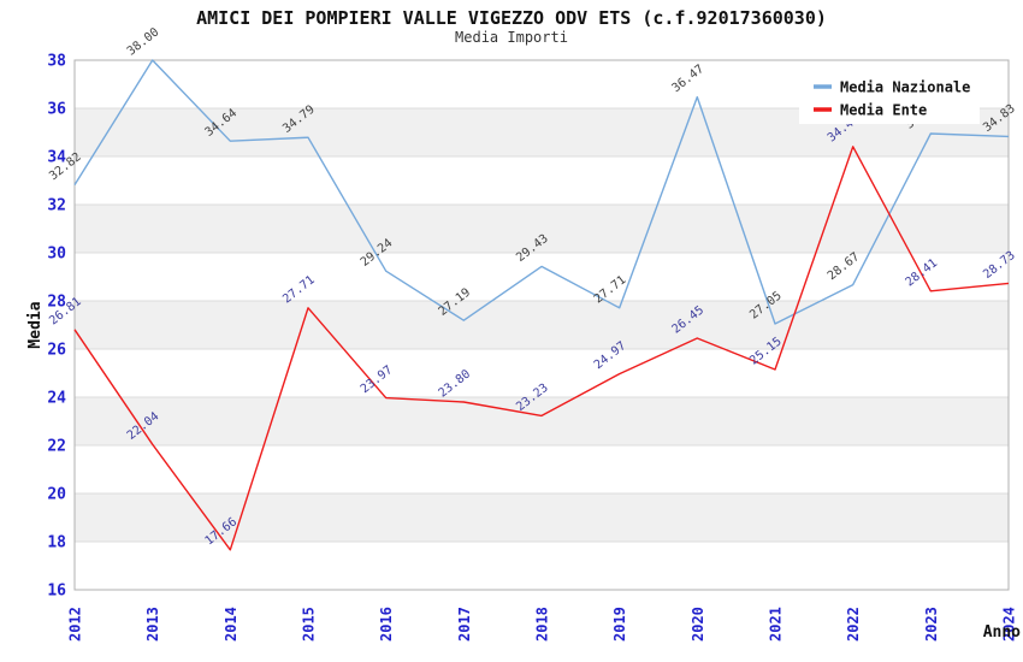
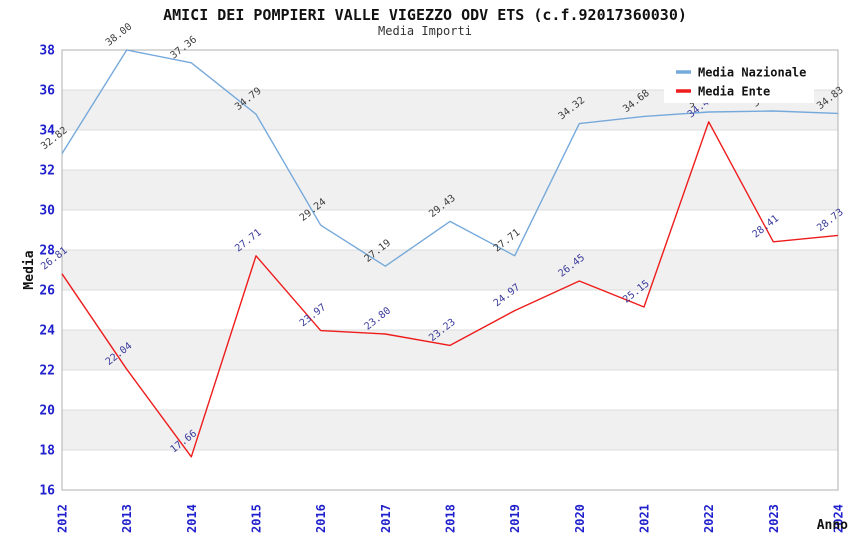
Media Nazionale/2014: 34.64 -> 37.36
Media Nazionale/2020: 36.47 -> 34.32
Media Nazionale/2021: 27.05 -> 34.68
Media Nazionale/2022: 28.67 -> 34.90
